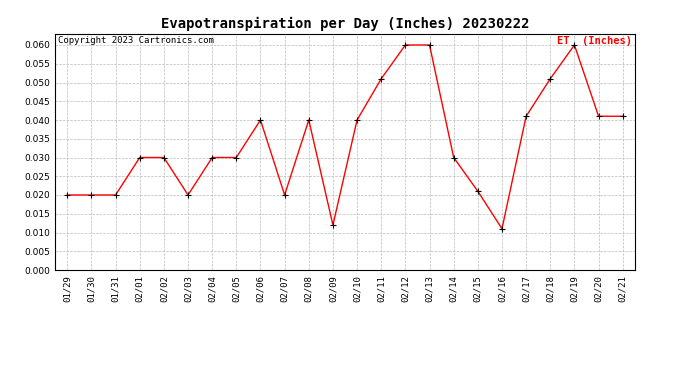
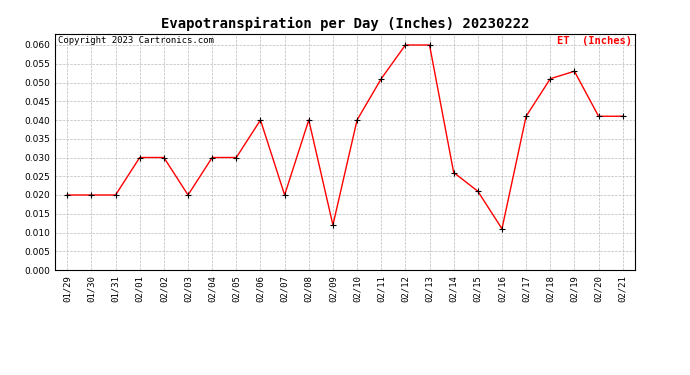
02/14: 0.030 -> 0.026
02/19: 0.060 -> 0.053
